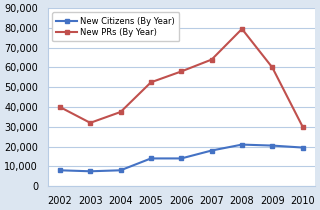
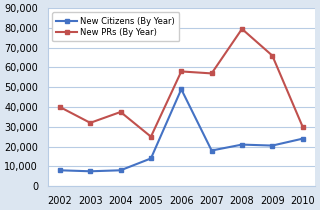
New PRs (By Year)/2005: 52,000 -> 25,000
New Citizens (By Year)/2006: 14,000 -> 49,000
New PRs (By Year)/2007: 64,000 -> 57,000
New PRs (By Year)/2009: 60,000 -> 66,000
New Citizens (By Year)/2010: 20,000 -> 24,000
